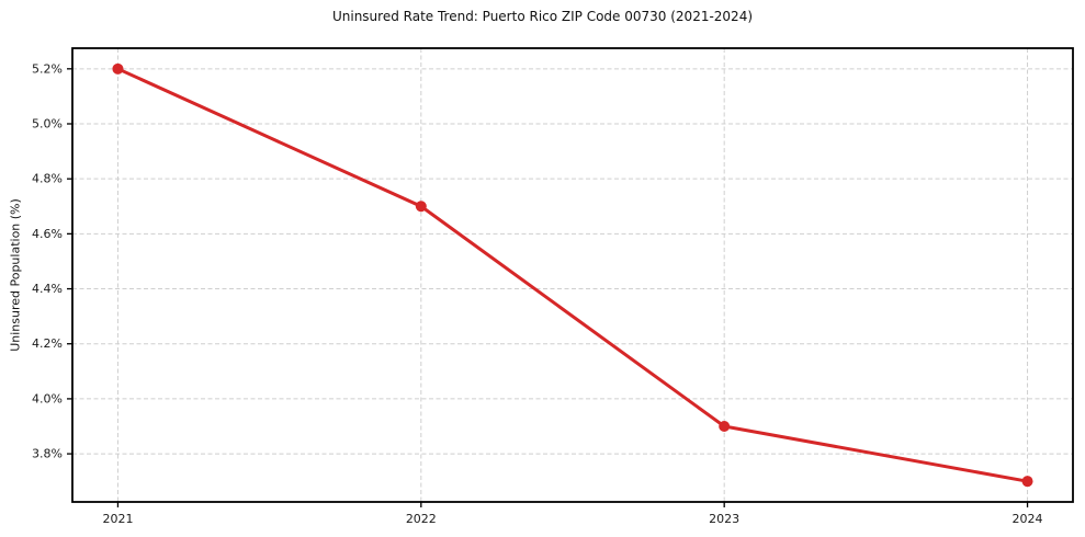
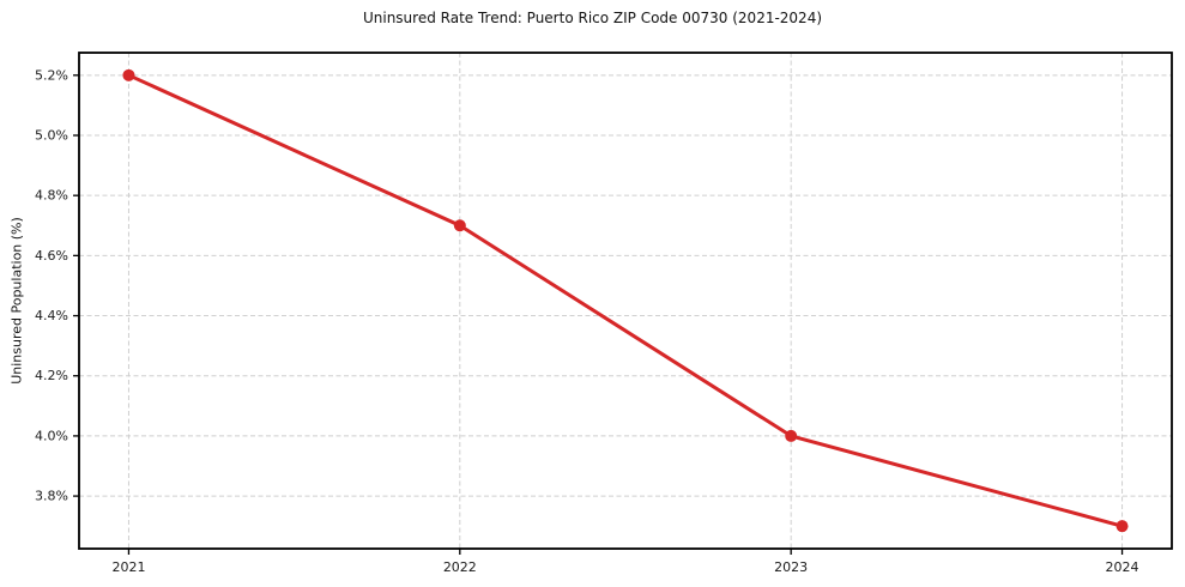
2023: 3.9% -> 4.0%
